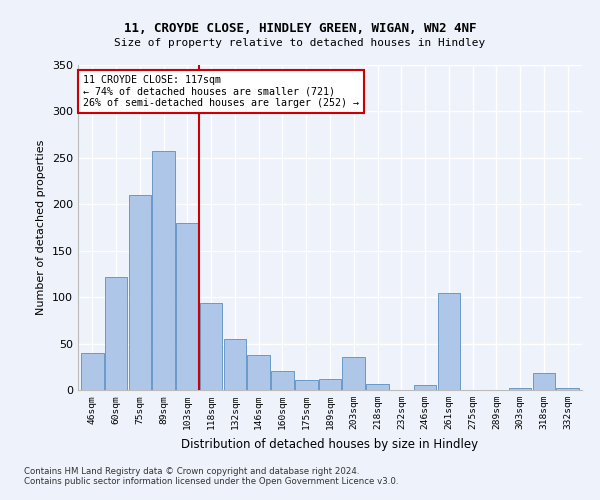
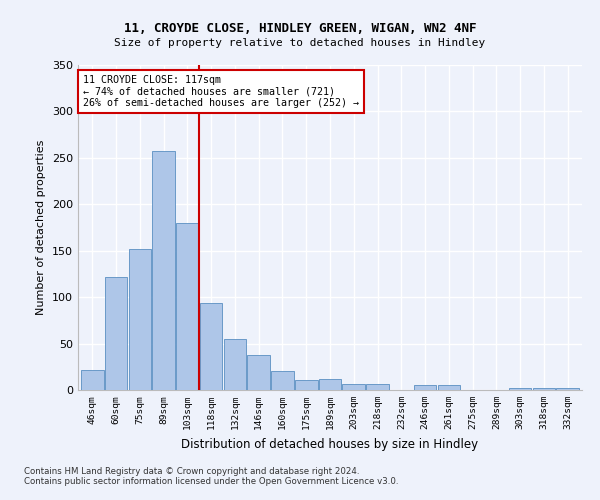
46sqm: 40 -> 22
75sqm: 210 -> 152
203sqm: 36 -> 7
261sqm: 104 -> 5
318sqm: 18 -> 2
